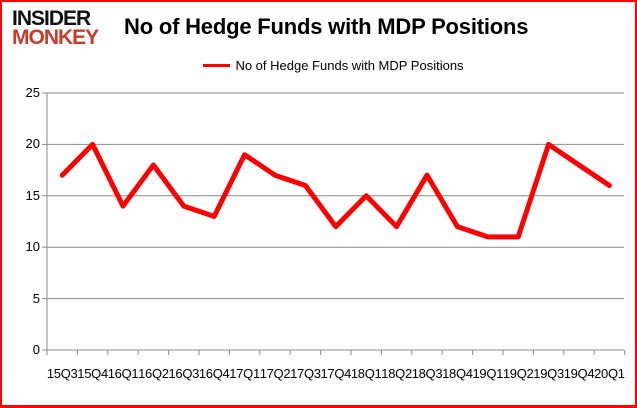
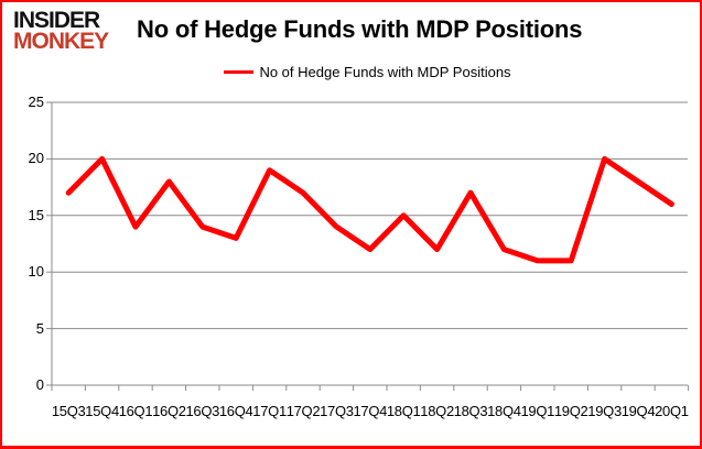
17Q3: 16 -> 14
